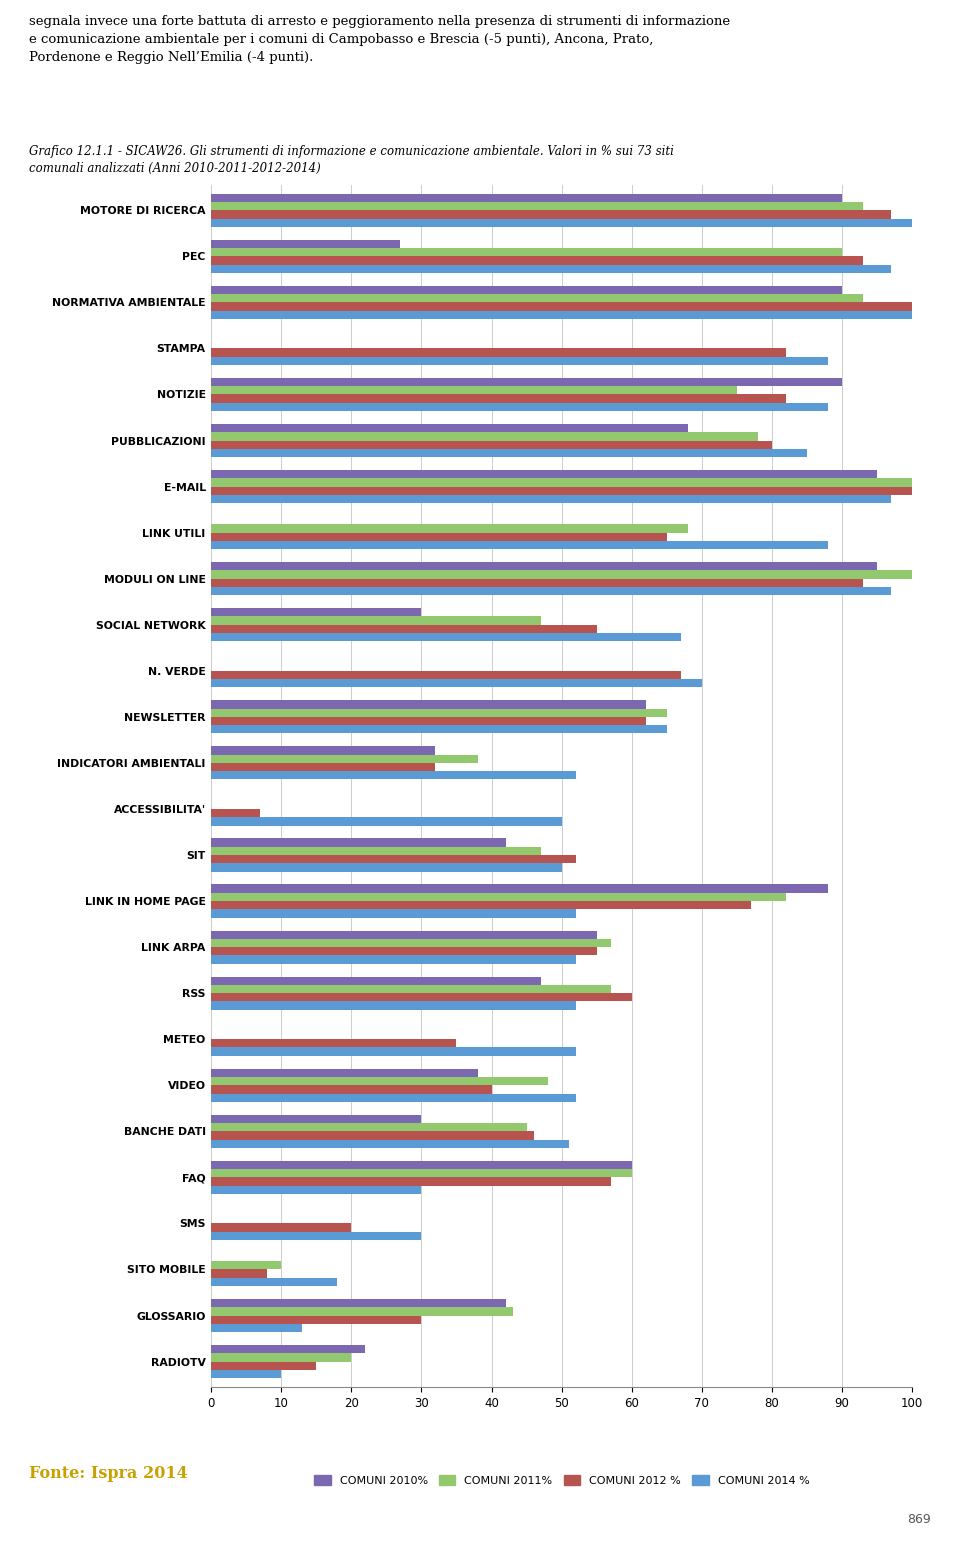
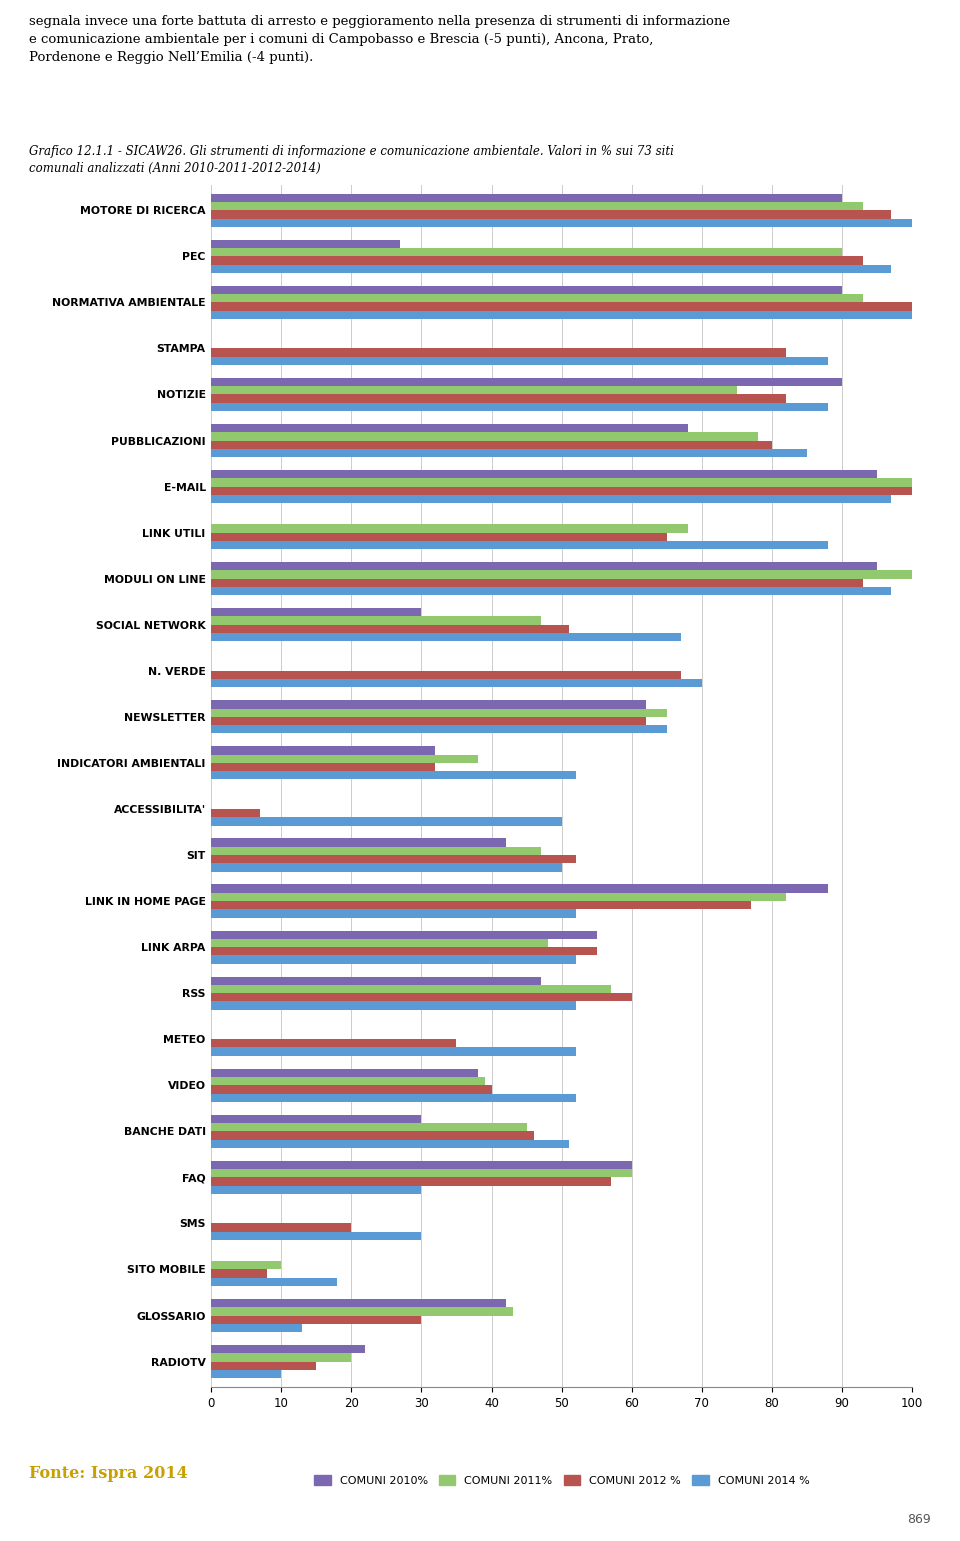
COMUNI 2012 %/SOCIAL NETWORK: 55 -> 51
COMUNI 2011%/LINK ARPA: 57 -> 48
COMUNI 2011%/VIDEO: 48 -> 39
